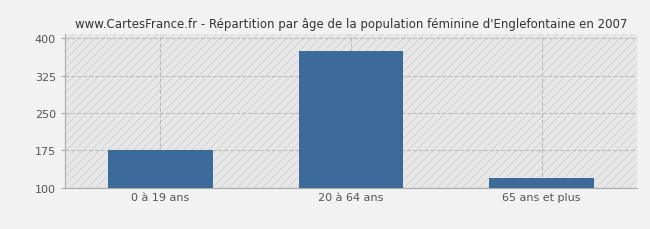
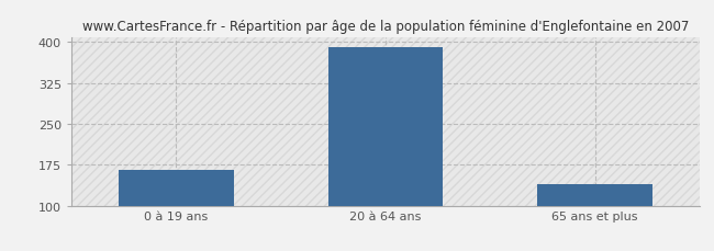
0 à 19 ans: 176 -> 165
20 à 64 ans: 375 -> 390
65 ans et plus: 120 -> 140
